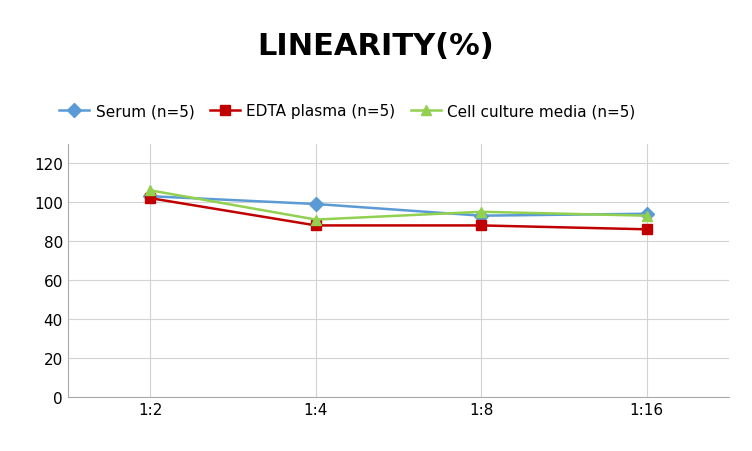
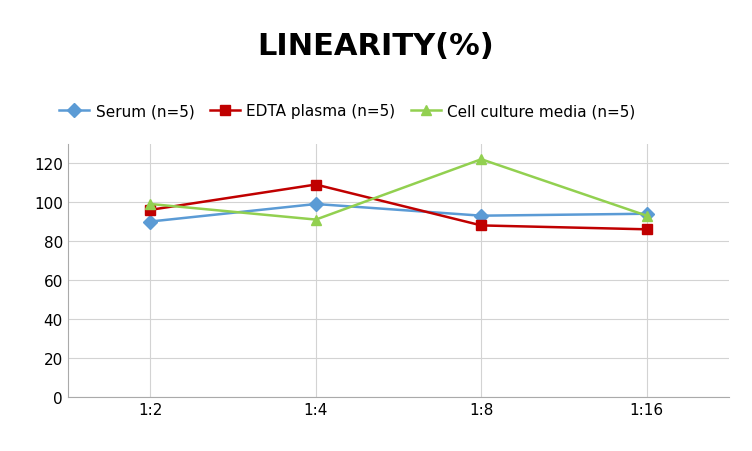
Serum (n=5)/1:2: 103 -> 90
EDTA plasma (n=5)/1:2: 102 -> 96
Cell culture media (n=5)/1:2: 106 -> 99
EDTA plasma (n=5)/1:4: 88 -> 109
Cell culture media (n=5)/1:8: 95 -> 122
